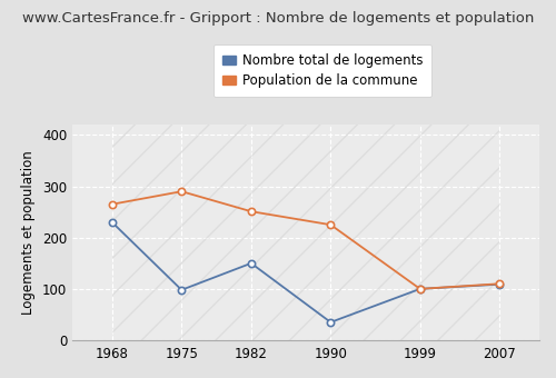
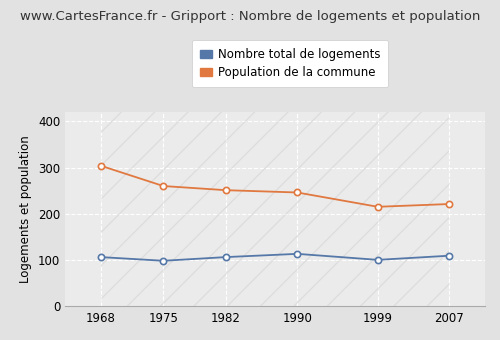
Nombre total de logements/1968: 230 -> 106
Population de la commune/1968: 265 -> 304
Population de la commune/1975: 290 -> 260
Nombre total de logements/1982: 150 -> 106
Nombre total de logements/1990: 35 -> 113
Population de la commune/1990: 225 -> 246
Population de la commune/1999: 100 -> 215
Population de la commune/2007: 110 -> 221
